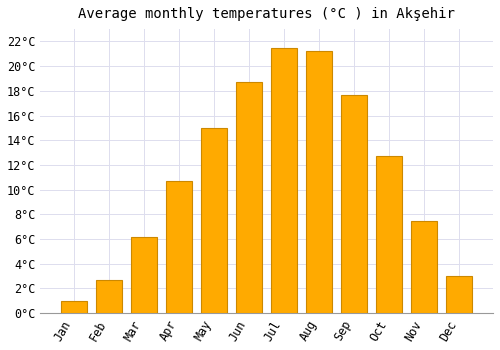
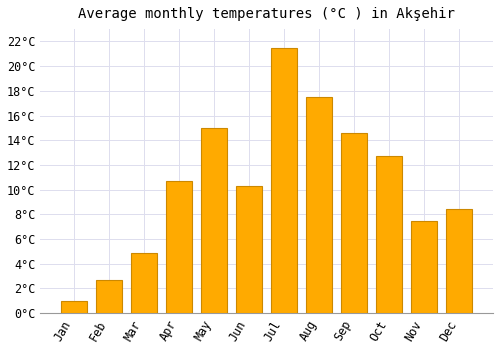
Mar: 6.2°C -> 4.9°C
Jun: 18.7°C -> 10.3°C
Aug: 21.2°C -> 17.5°C
Sep: 17.7°C -> 14.6°C
Dec: 3.0°C -> 8.4°C
